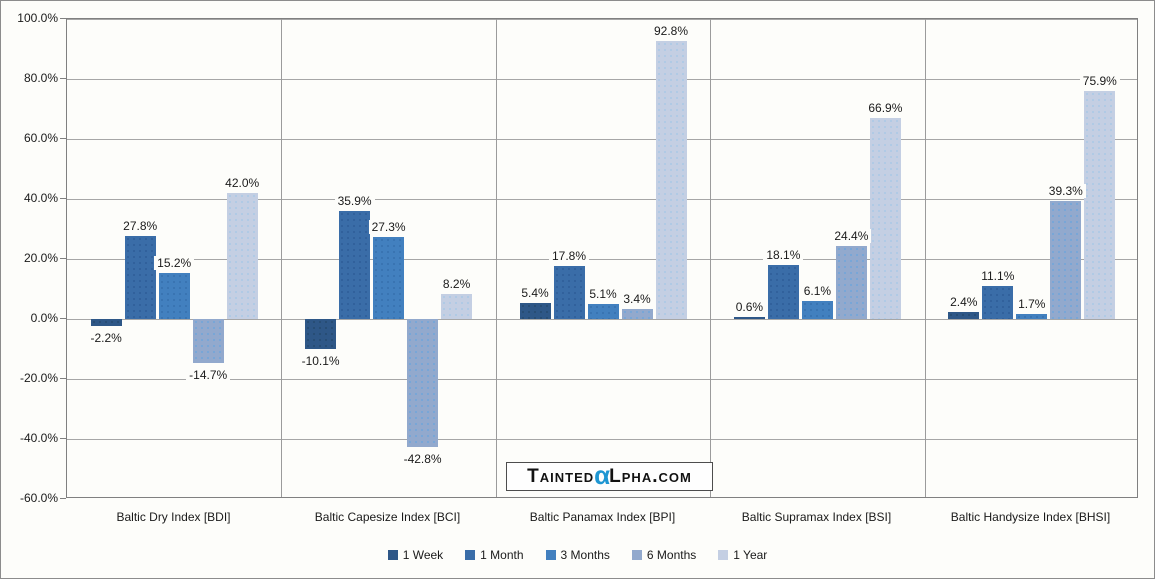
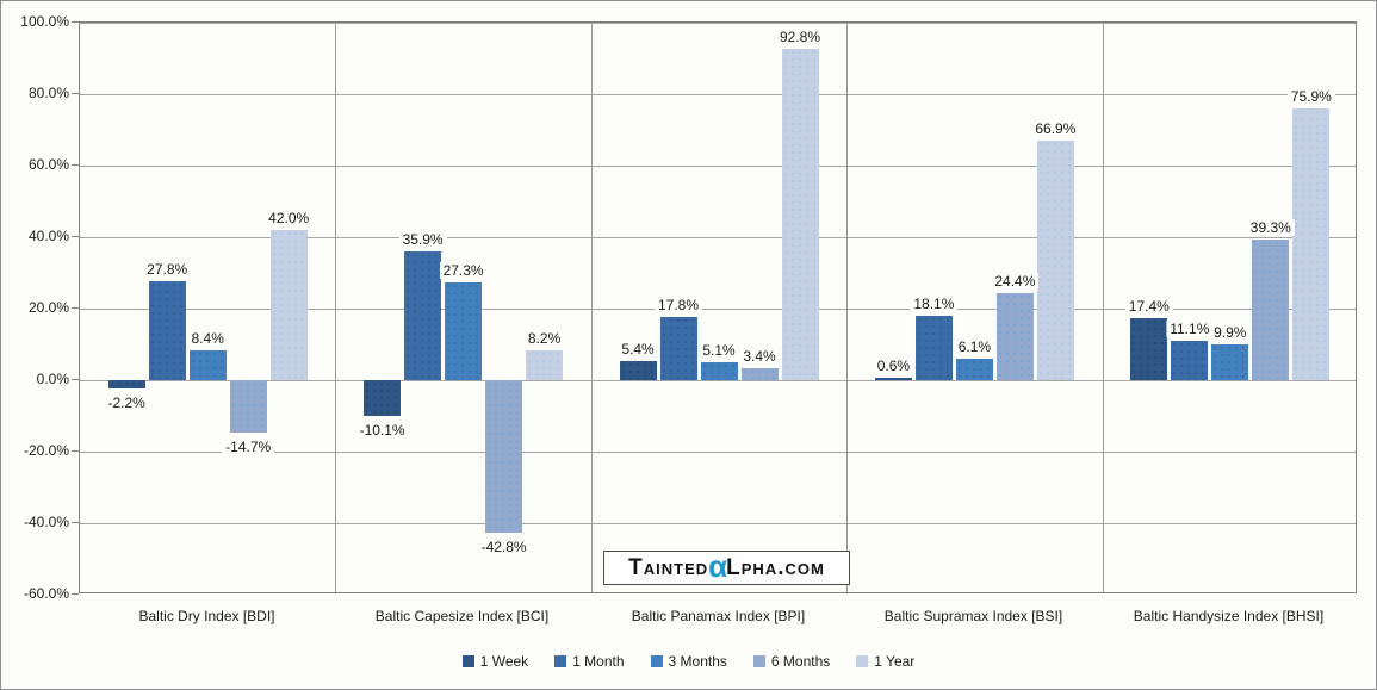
3 Months/Baltic Dry Index [BDI]: 15.2% -> 8.4%
1 Week/Baltic Handysize Index [BHSI]: 2.4% -> 17.4%
3 Months/Baltic Handysize Index [BHSI]: 1.7% -> 9.9%
